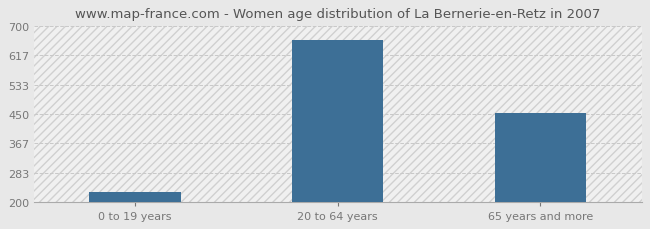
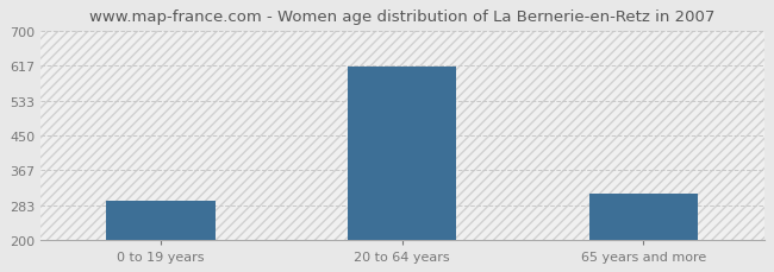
0 to 19 years: 228 -> 295
20 to 64 years: 659 -> 615
65 years and more: 453 -> 310
